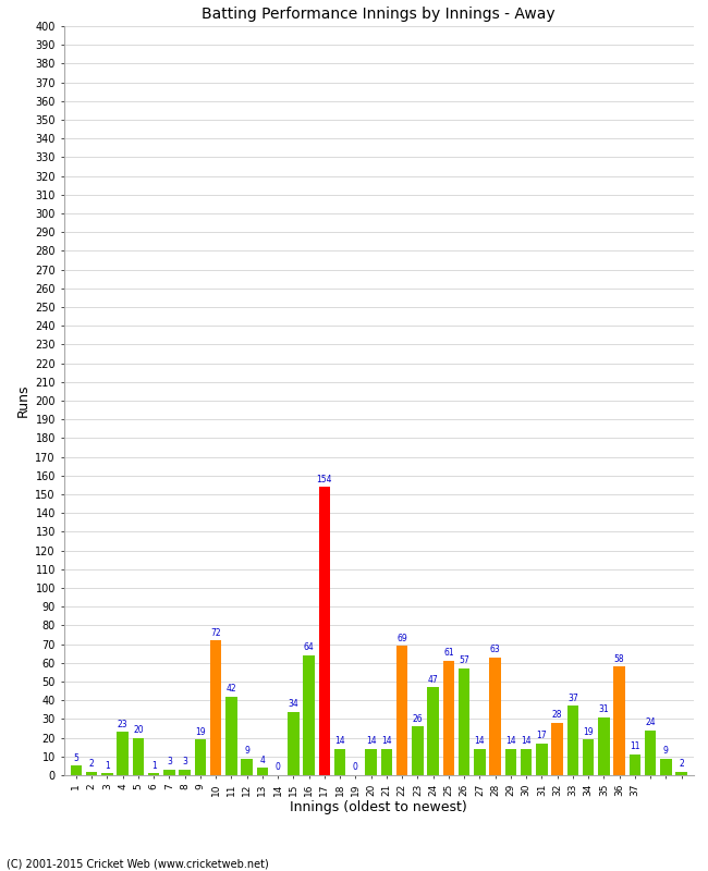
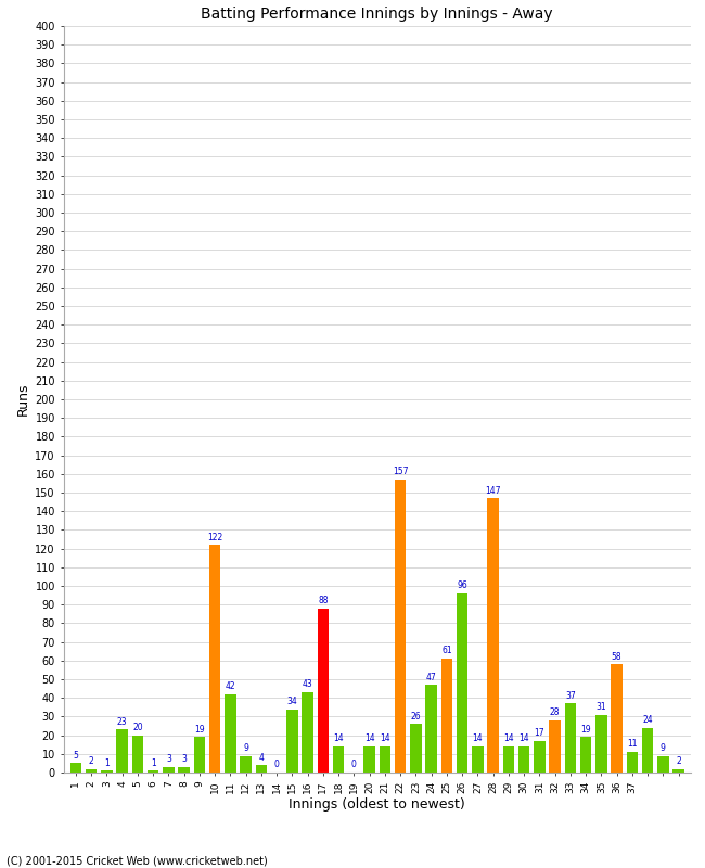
10: 72 -> 122
16: 64 -> 43
17: 154 -> 88
22: 69 -> 157
26: 57 -> 96
28: 63 -> 147
